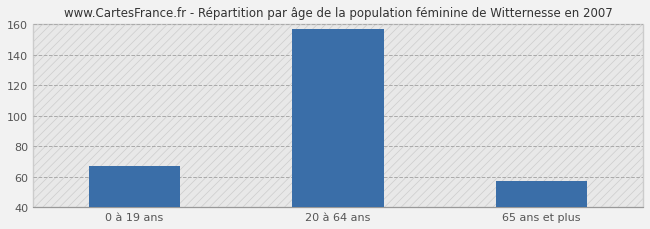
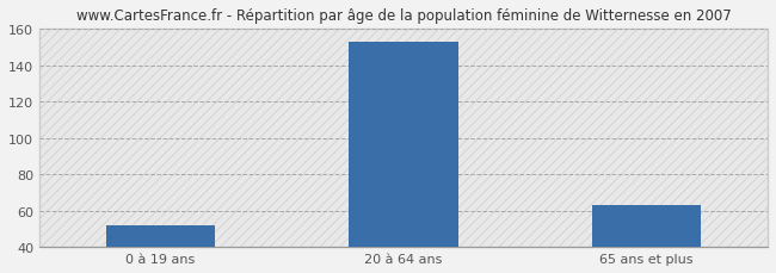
0 à 19 ans: 67 -> 52
20 à 64 ans: 157 -> 153
65 ans et plus: 57 -> 63
